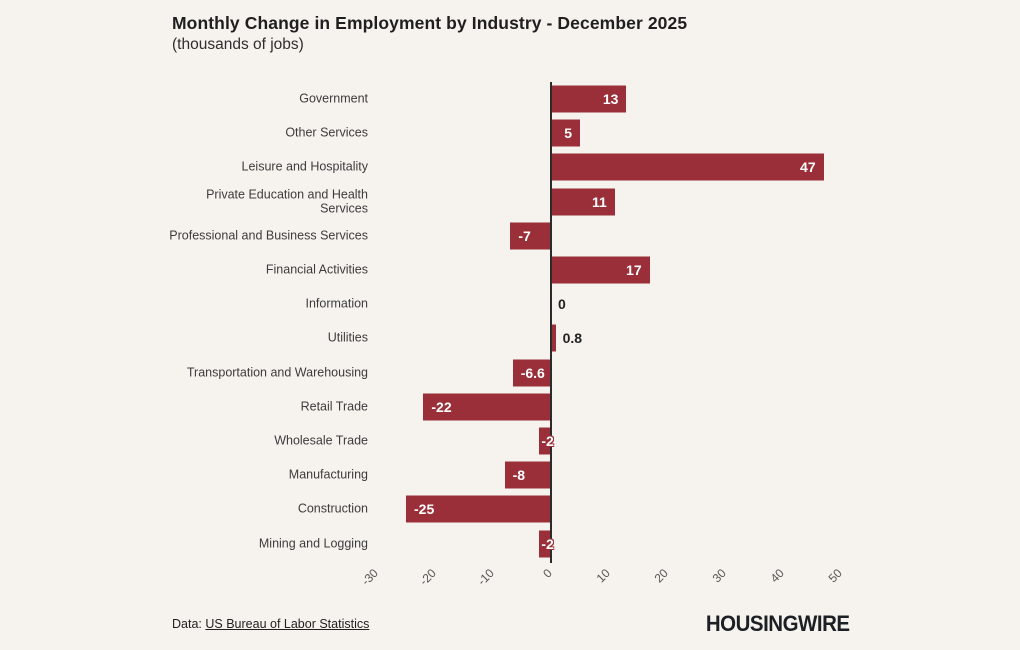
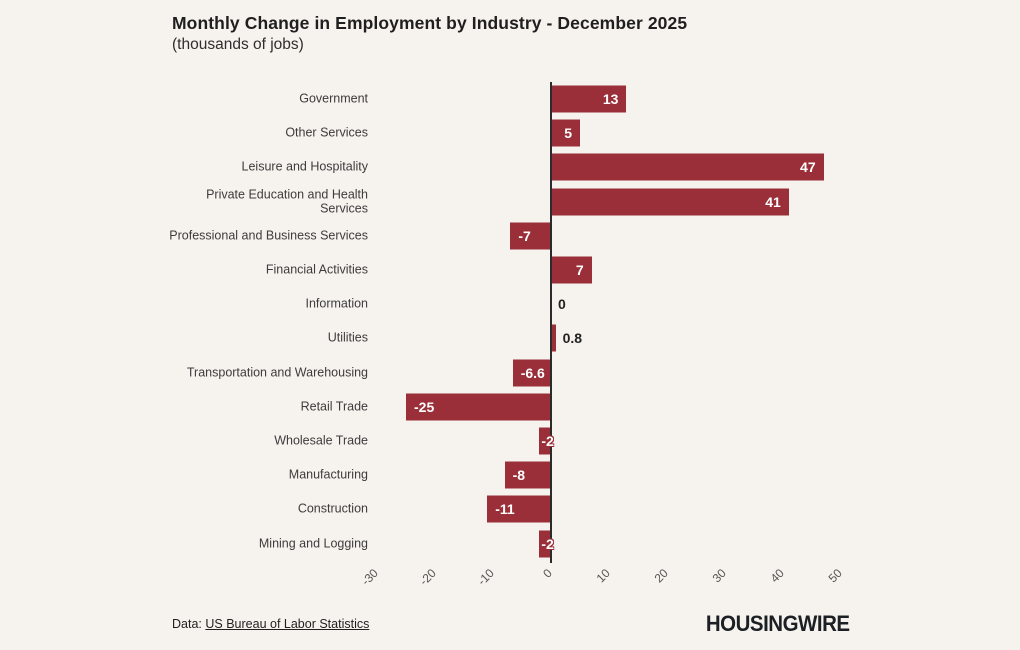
Private Education and Health Services: 11 -> 41
Financial Activities: 17 -> 7
Retail Trade: -22 -> -25
Construction: -25 -> -11
